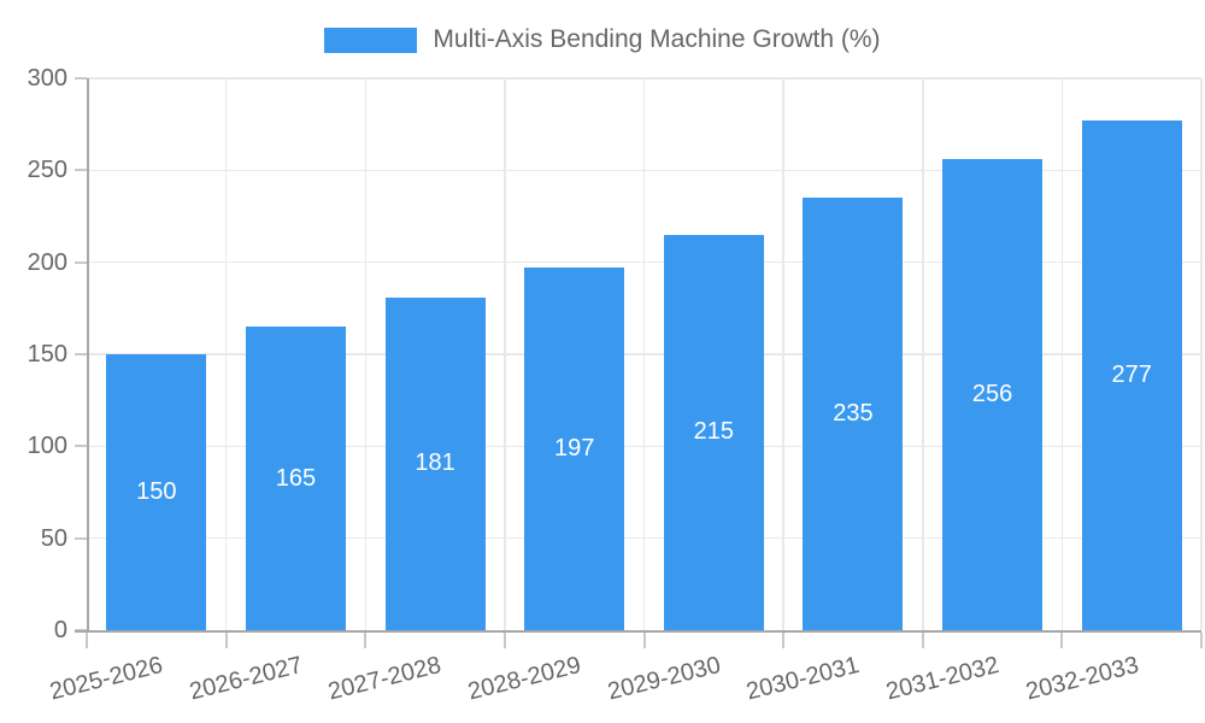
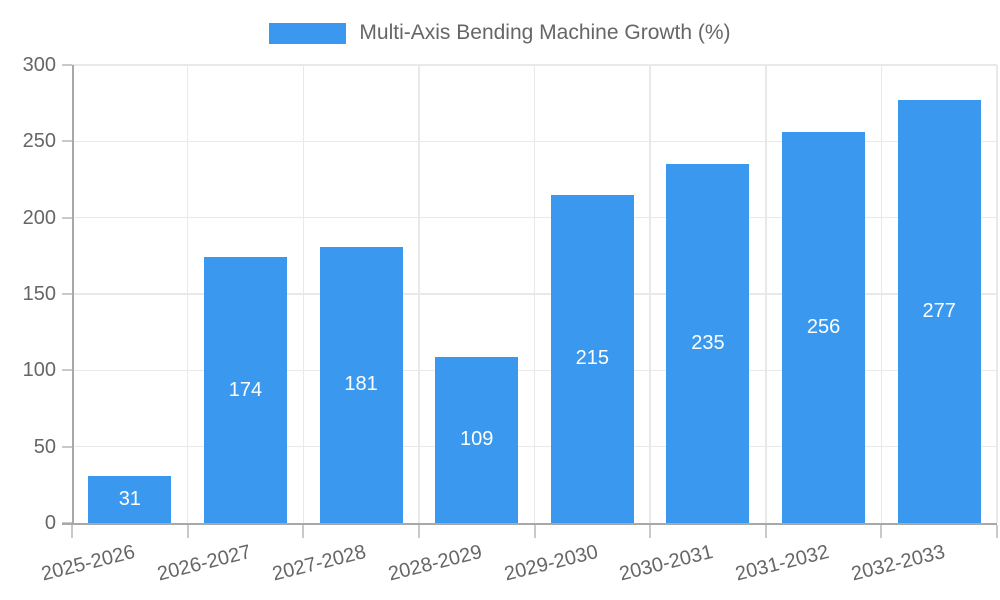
2025-2026: 150 -> 31
2026-2027: 165 -> 174
2028-2029: 197 -> 109
